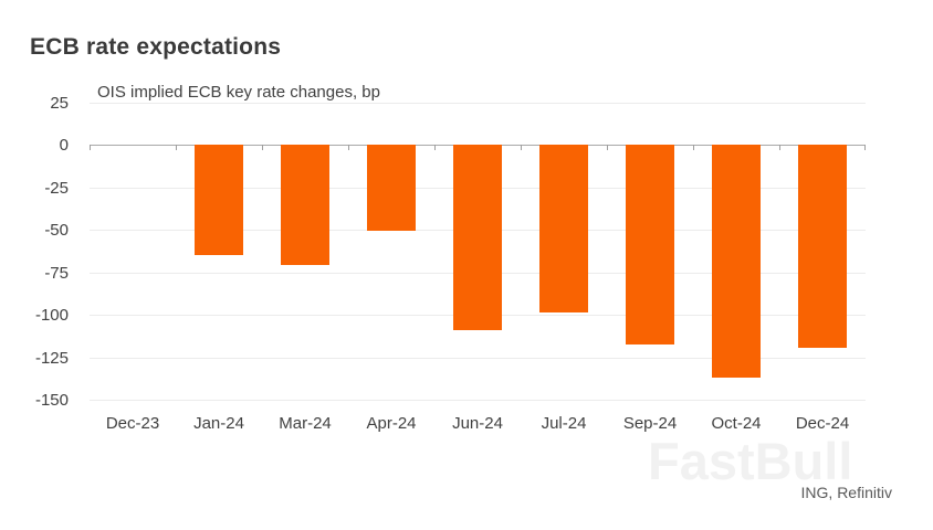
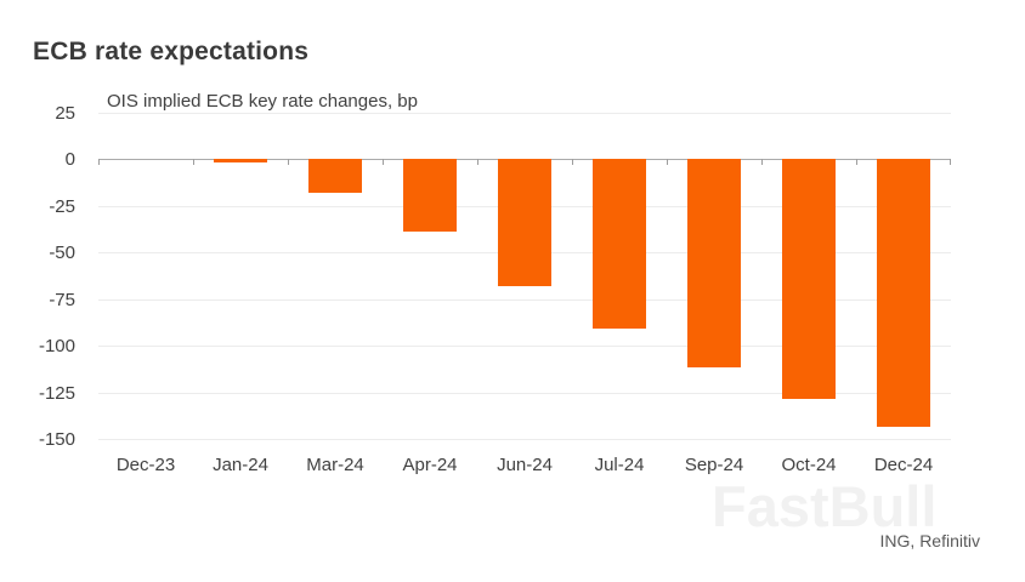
Jan-24: -65 -> -2
Mar-24: -71 -> -18
Apr-24: -51 -> -39
Jun-24: -109 -> -68
Jul-24: -99 -> -91
Sep-24: -118 -> -112
Oct-24: -137 -> -129
Dec-24: -120 -> -144
